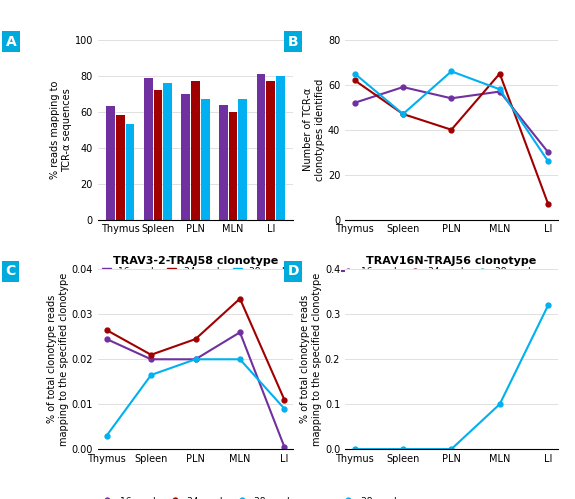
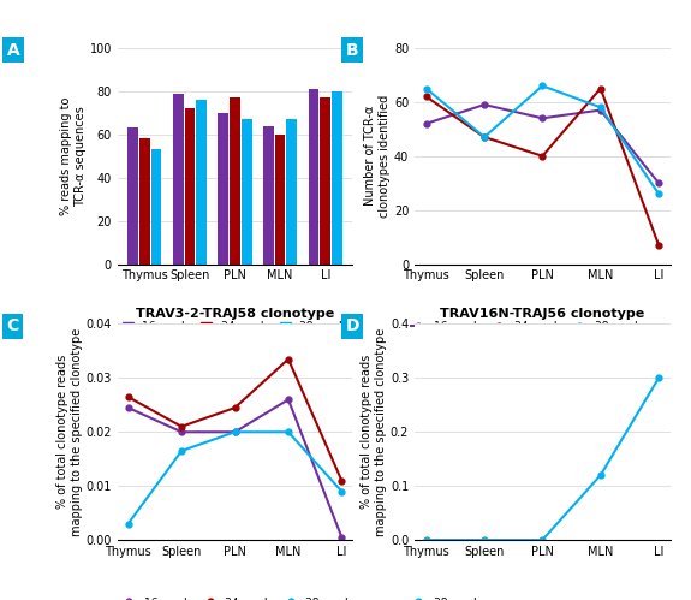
TRAV16N-TRAJ56 clonotype/MLN: 0.10 -> 0.12
TRAV16N-TRAJ56 clonotype/LI: 0.32 -> 0.30
